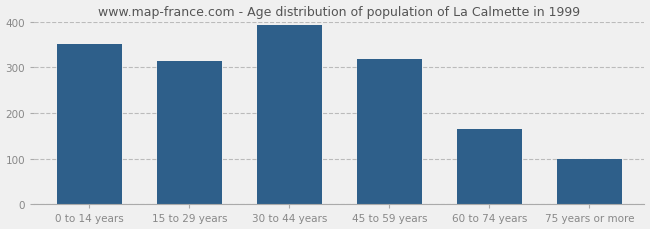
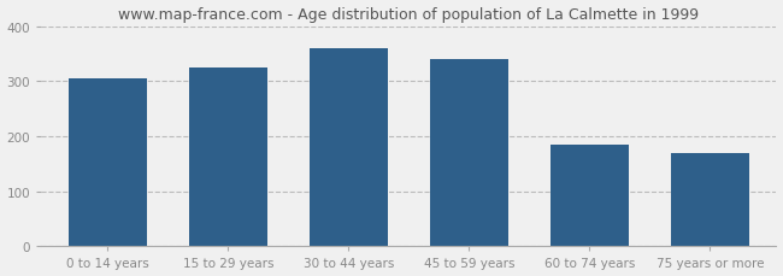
0 to 14 years: 350 -> 305
15 to 29 years: 313 -> 325
30 to 44 years: 392 -> 360
45 to 59 years: 318 -> 340
60 to 74 years: 165 -> 185
75 years or more: 100 -> 170
